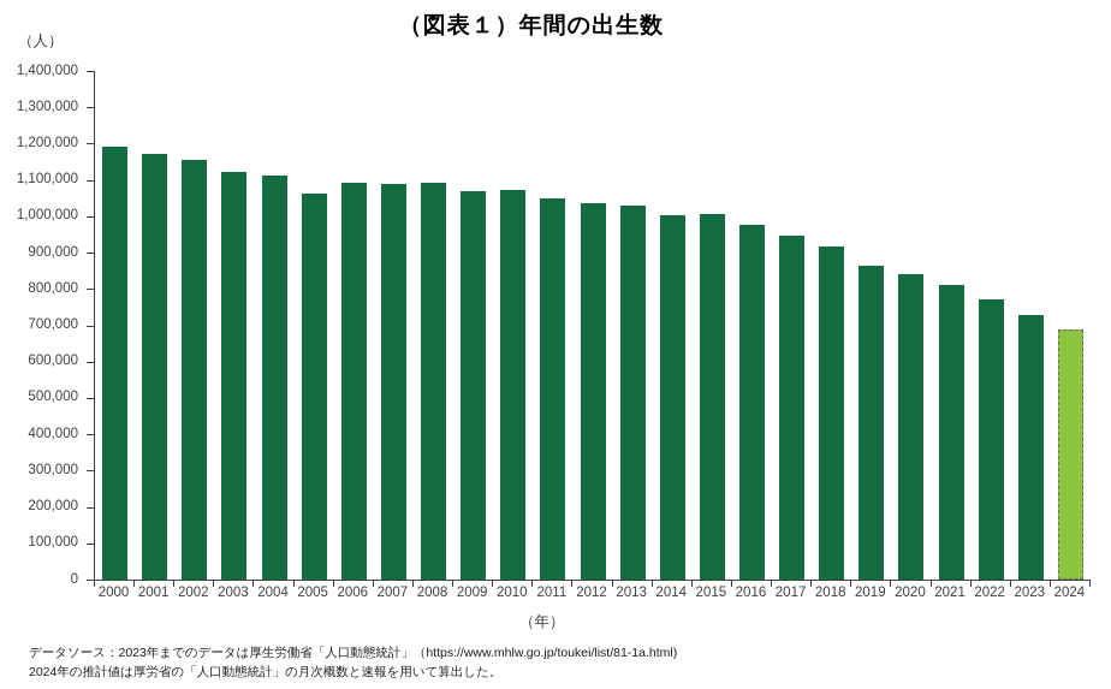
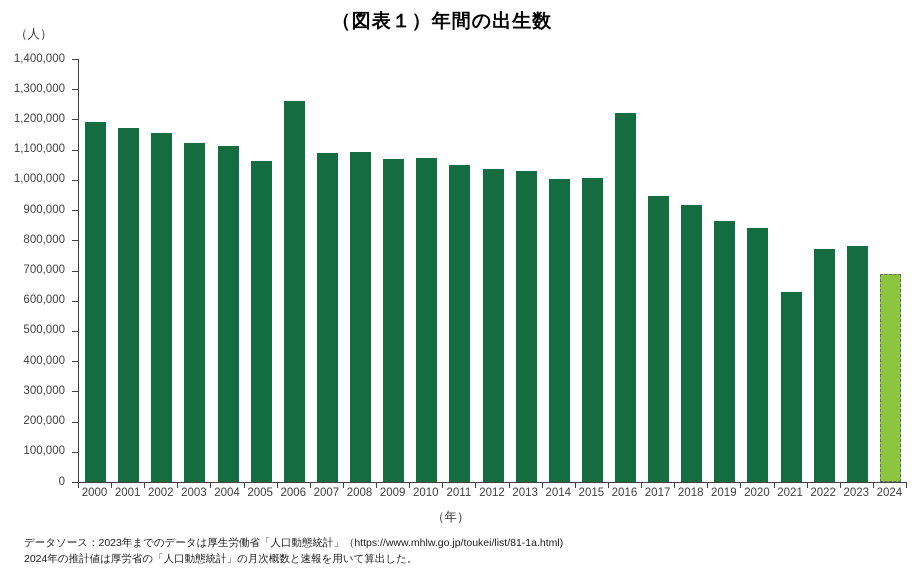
2006: 1090000 -> 1260000
2016: 980000 -> 1220000
2021: 810000 -> 630000
2023: 730000 -> 780000
